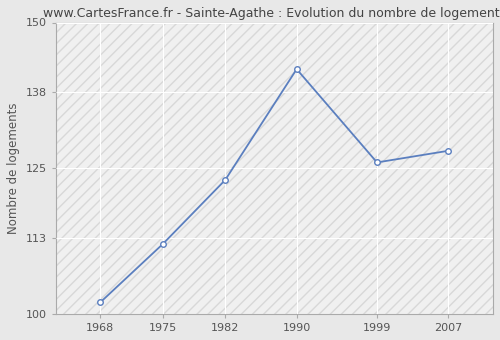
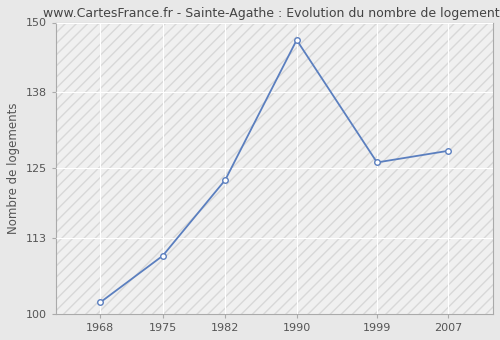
1975: 112 -> 110
1990: 142 -> 147
